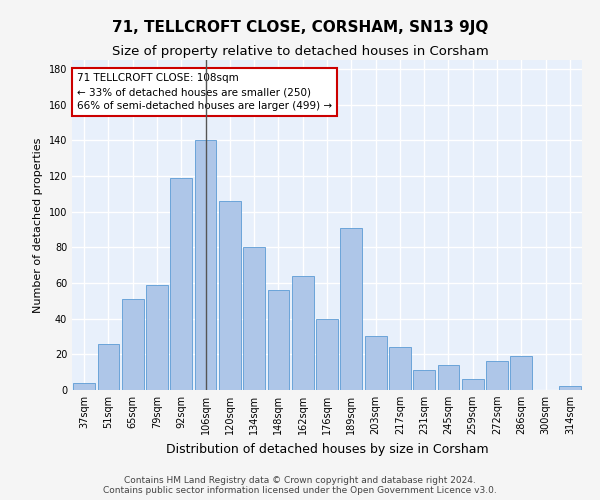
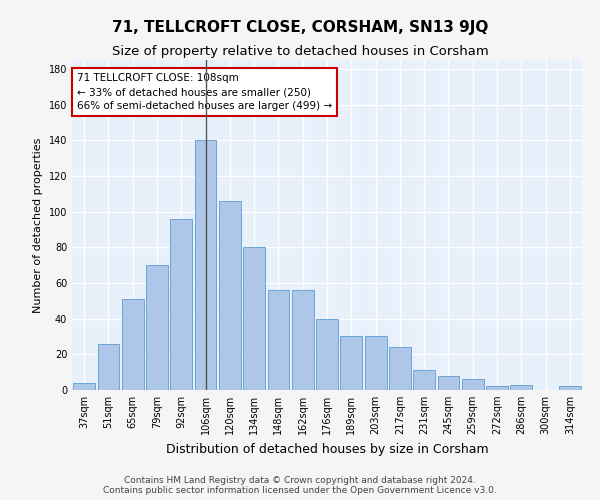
79sqm: 59 -> 70
92sqm: 119 -> 96
162sqm: 64 -> 56
189sqm: 91 -> 30
245sqm: 14 -> 8
272sqm: 16 -> 2
286sqm: 19 -> 3
